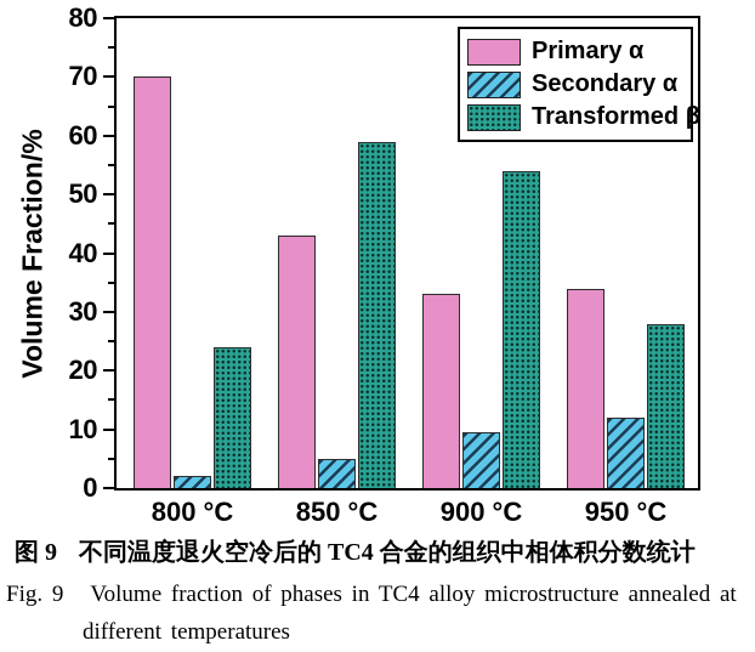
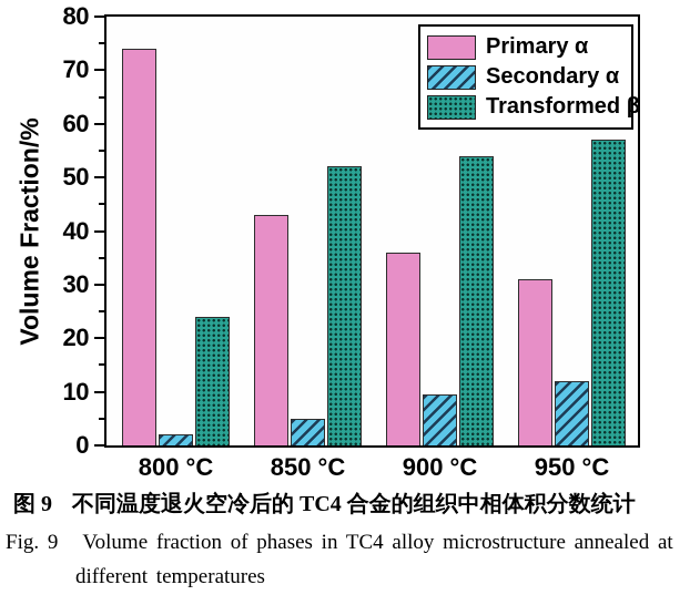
Primary α/800 °C: 70 -> 74
Transformed β/850 °C: 59 -> 52
Primary α/900 °C: 33 -> 36
Primary α/950 °C: 34 -> 31
Transformed β/950 °C: 28 -> 57
